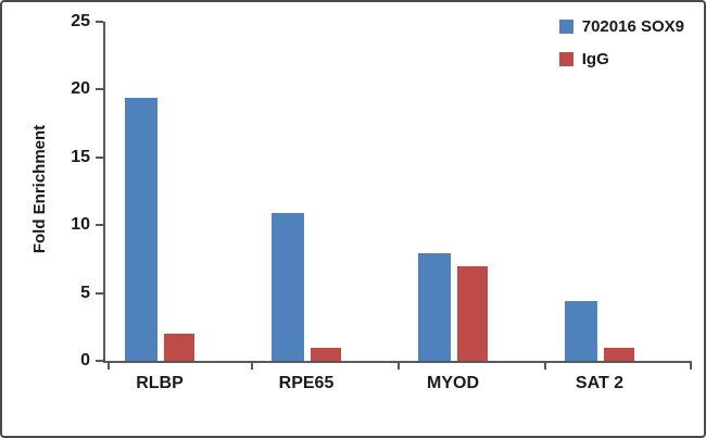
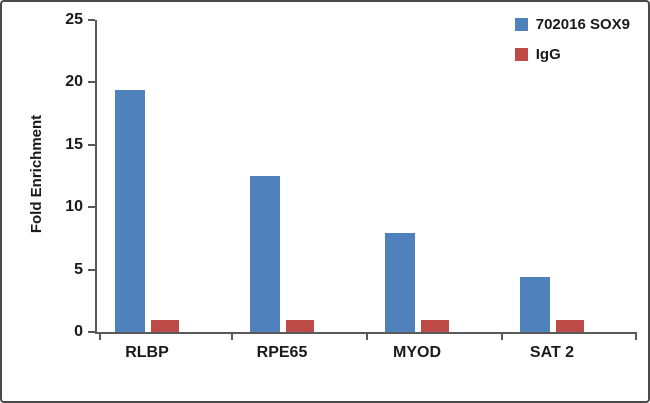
IgG/RLBP: 2 -> 1
702016 SOX9/RPE65: 10.9 -> 12.5
IgG/MYOD: 7 -> 1
